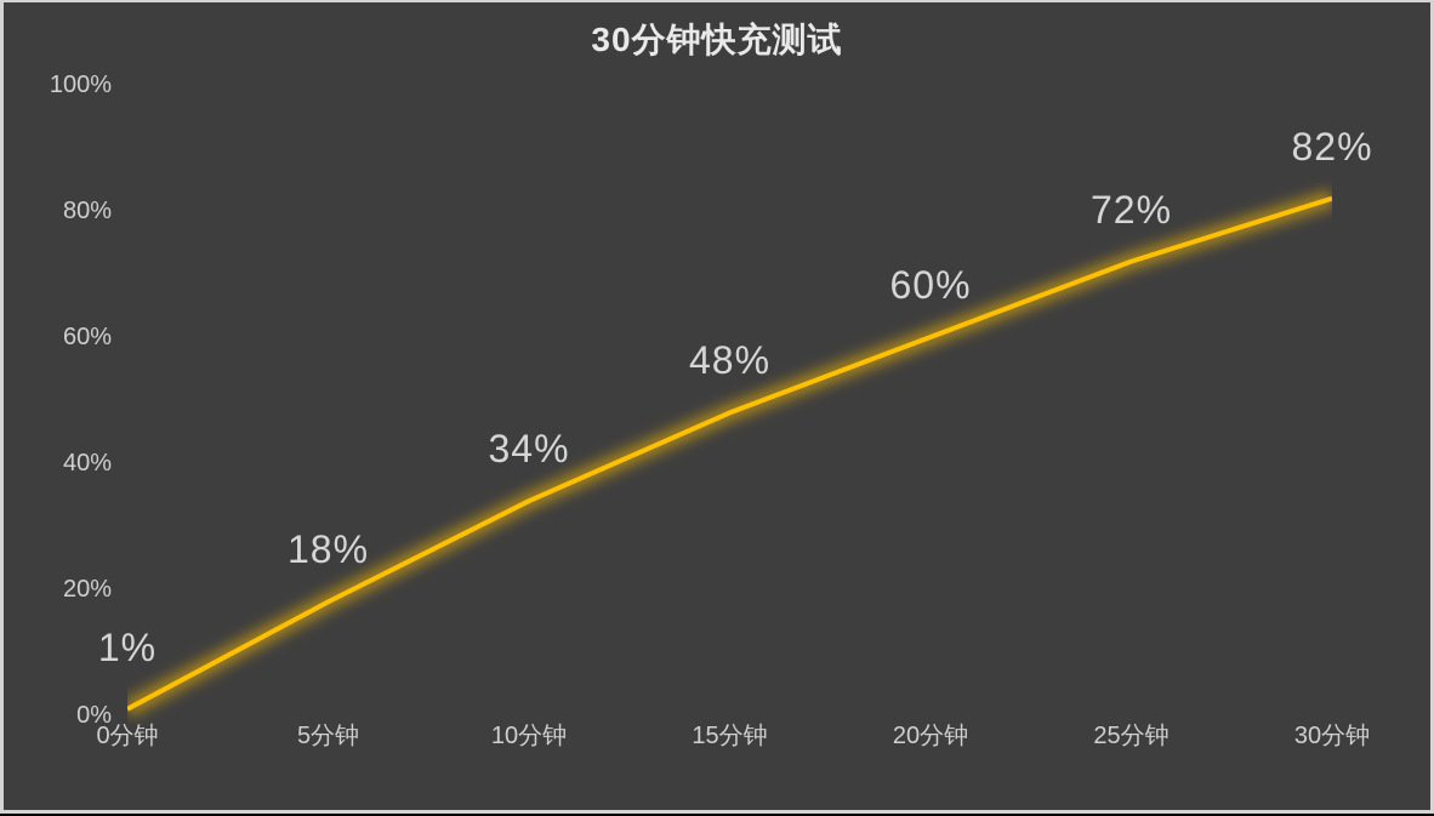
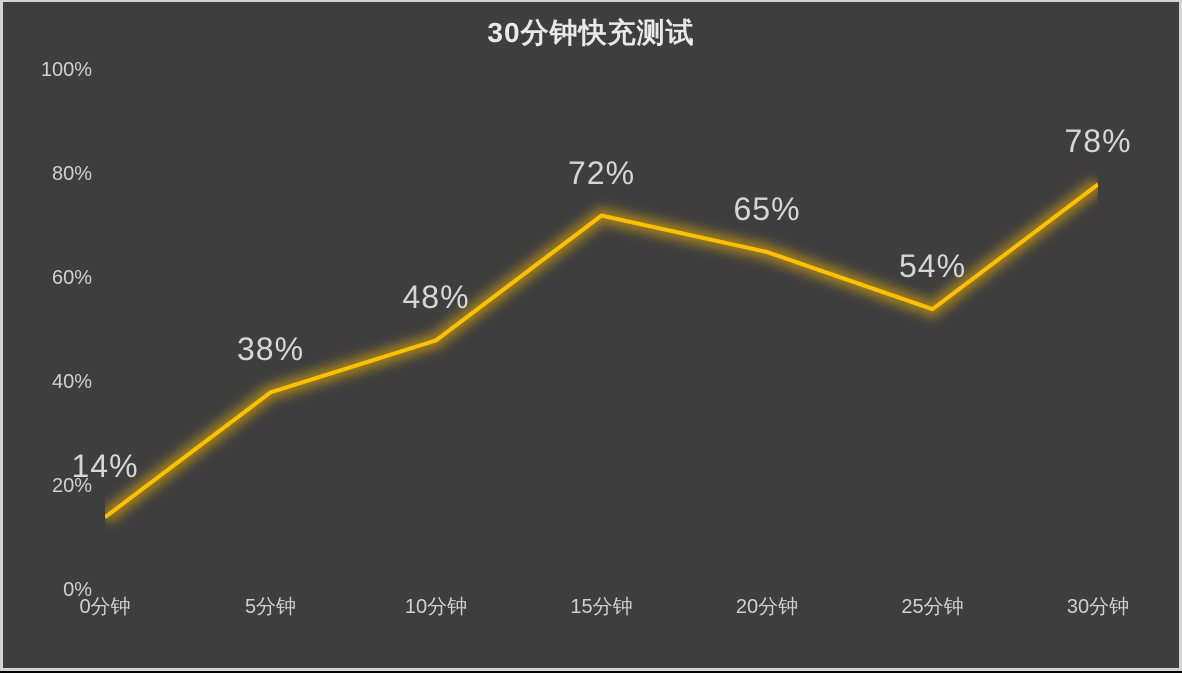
0分钟: 1% -> 14%
5分钟: 18% -> 38%
10分钟: 34% -> 48%
15分钟: 48% -> 72%
20分钟: 60% -> 65%
25分钟: 72% -> 54%
30分钟: 82% -> 78%
